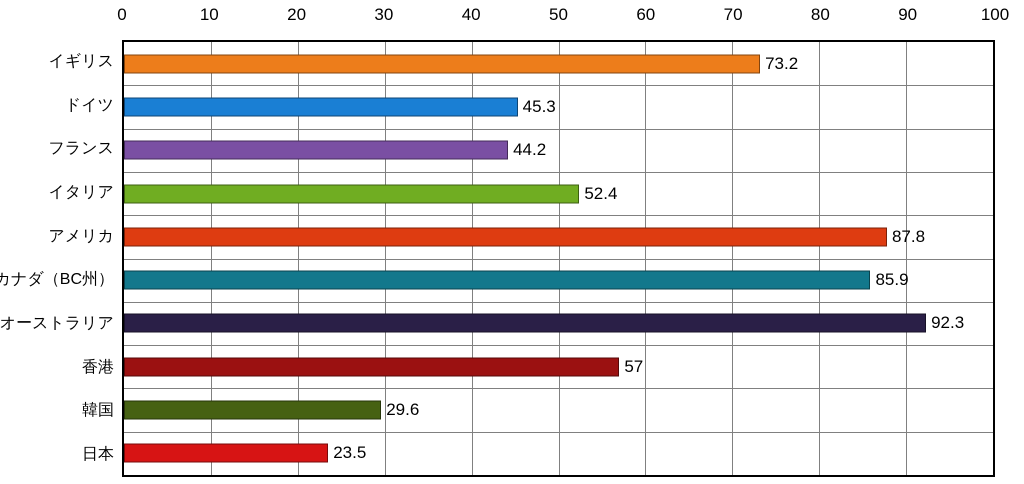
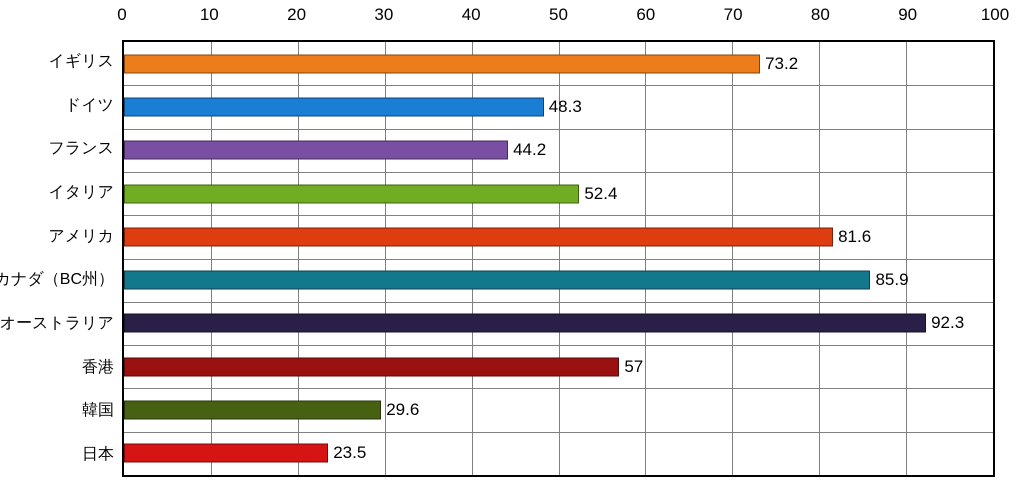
ドイツ: 45.3 -> 48.3
アメリカ: 87.8 -> 81.6
